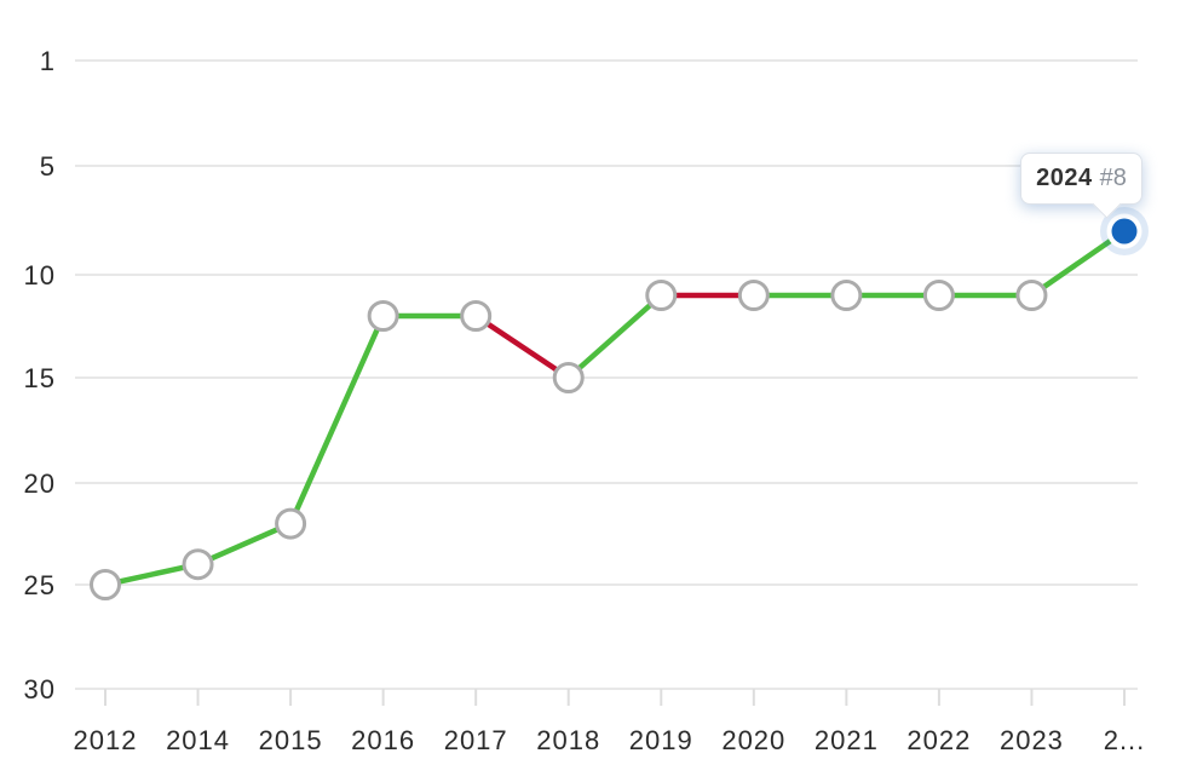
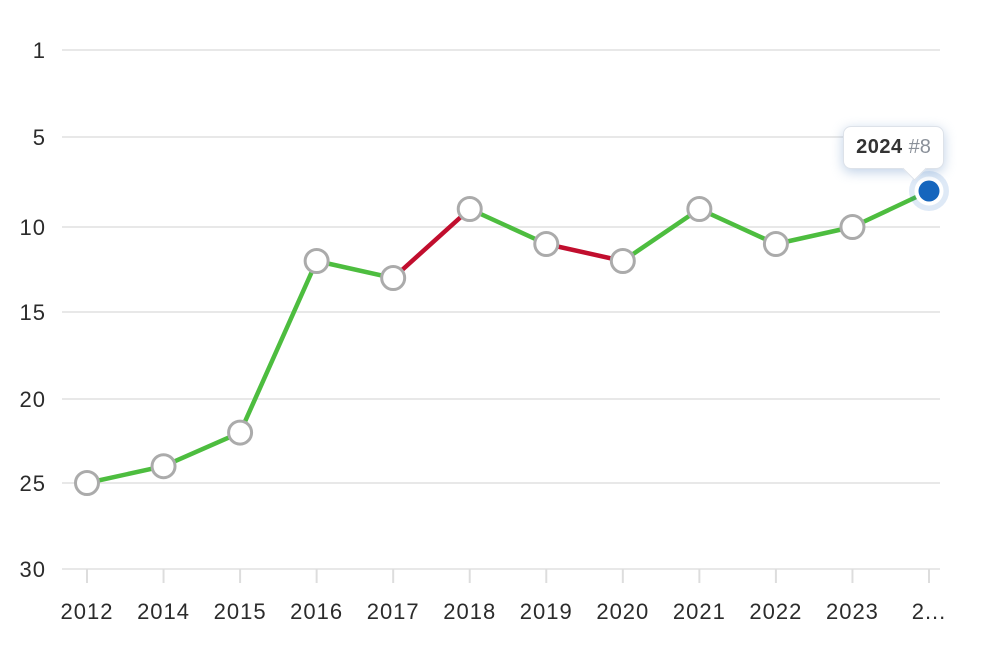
2017: 12 -> 13
2018: 15 -> 9
2020: 11 -> 12
2021: 11 -> 9
2023: 11 -> 10
